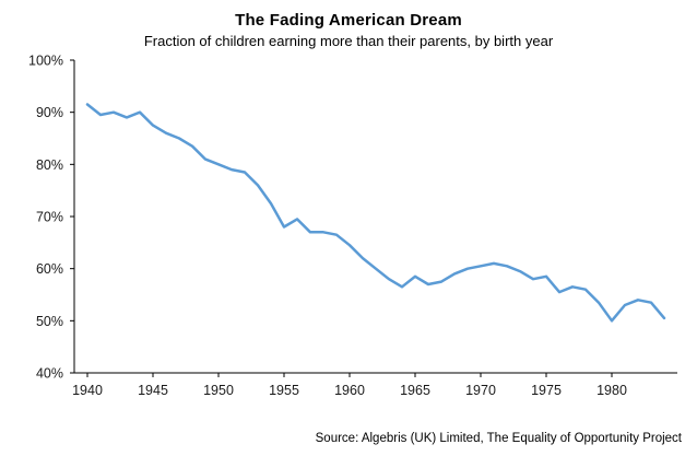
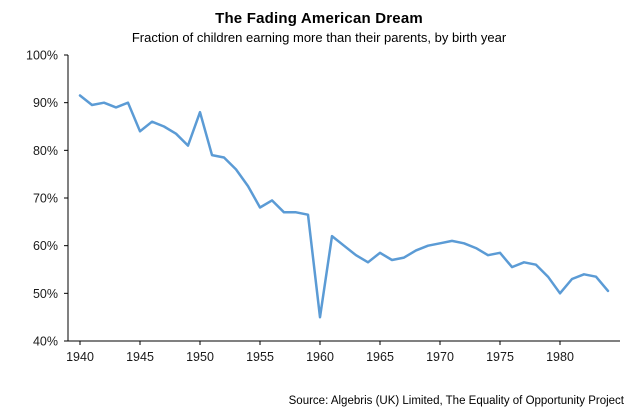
1945: 88% -> 84%
1950: 80% -> 88%
1960: 64% -> 45%
